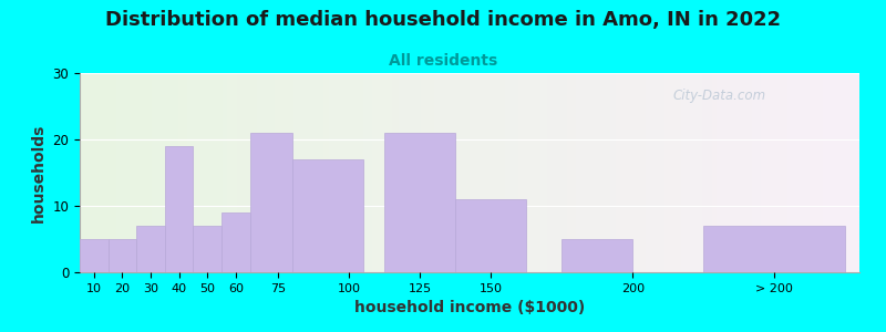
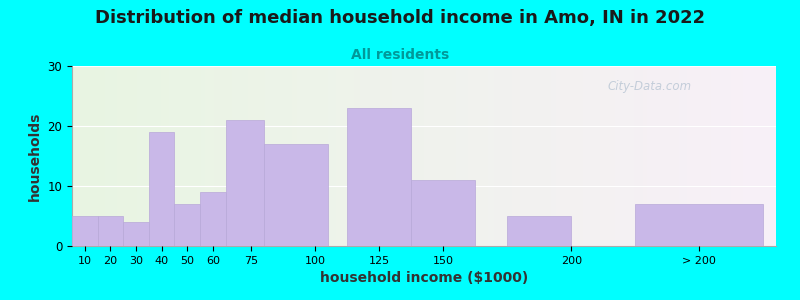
30: 7 -> 4
125: 21 -> 23
